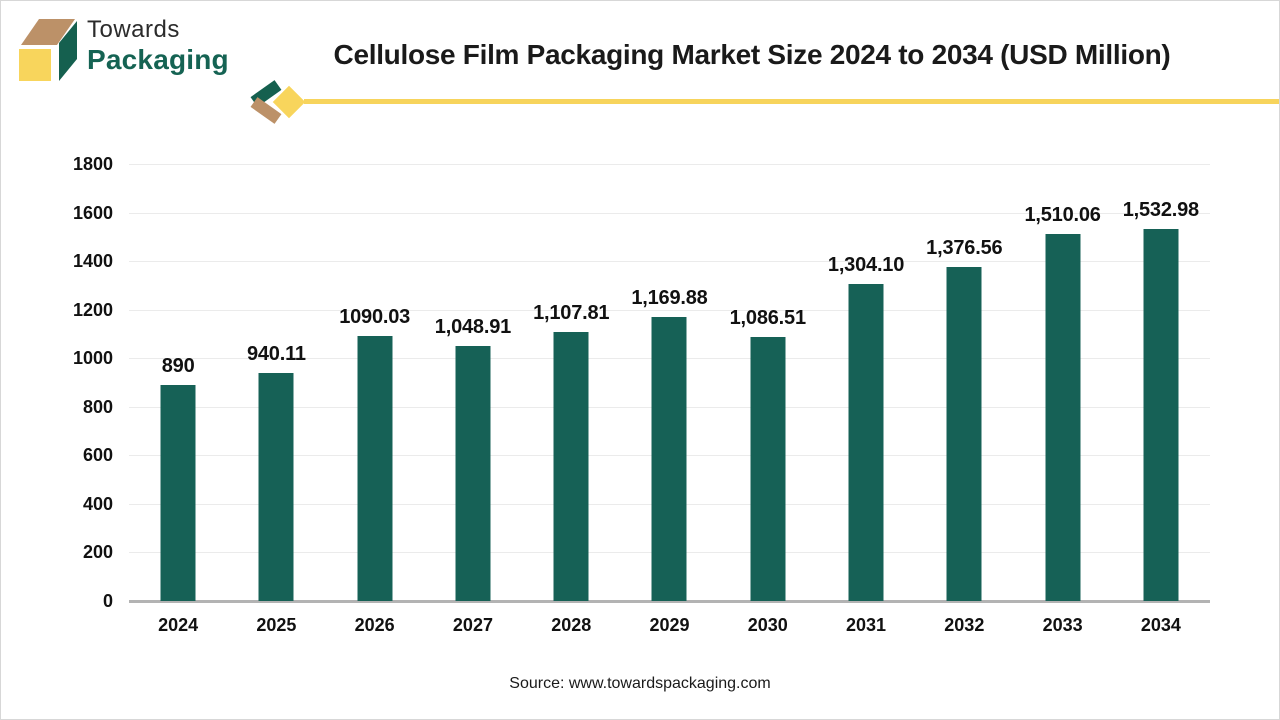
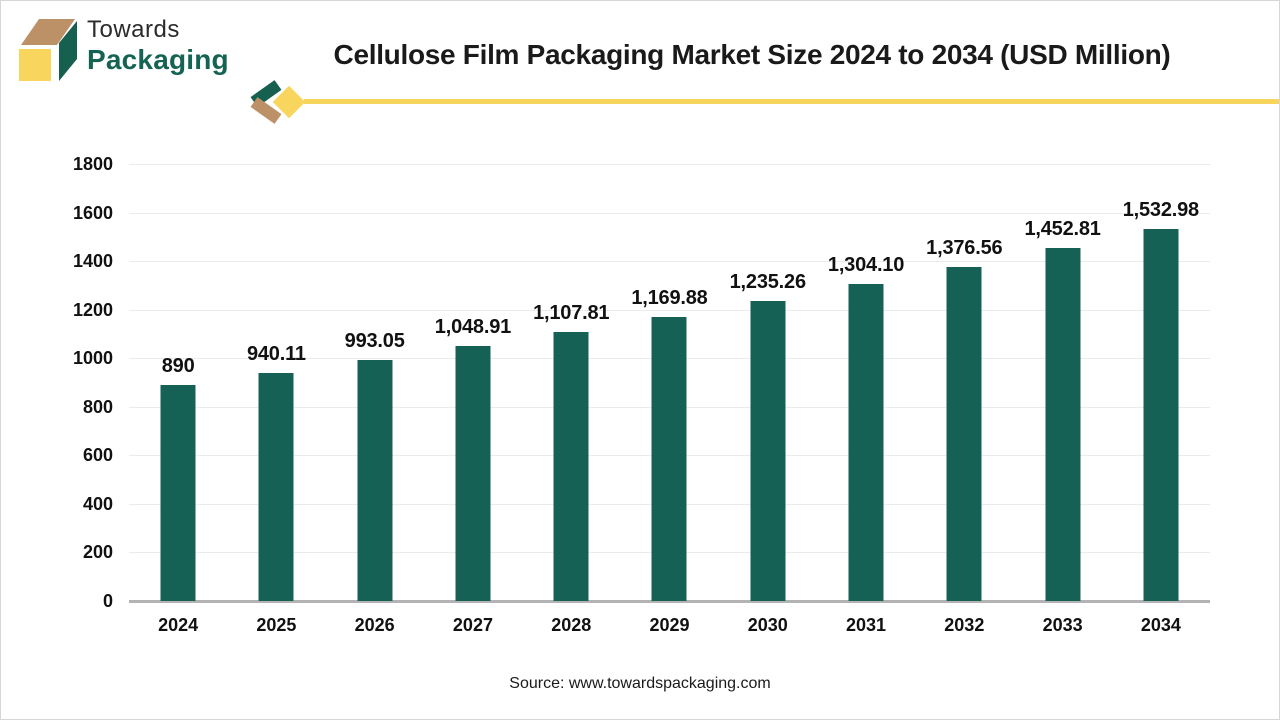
2026: 1090.03 -> 993.05
2030: 1,086.51 -> 1,235.26
2033: 1,510.06 -> 1,452.81
